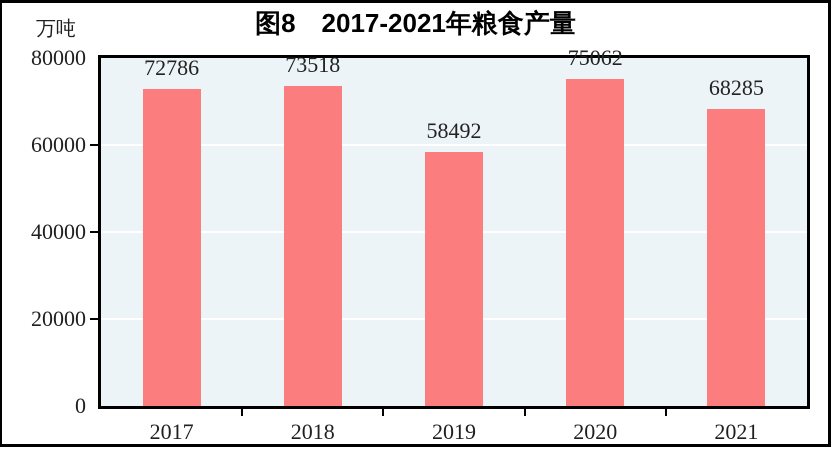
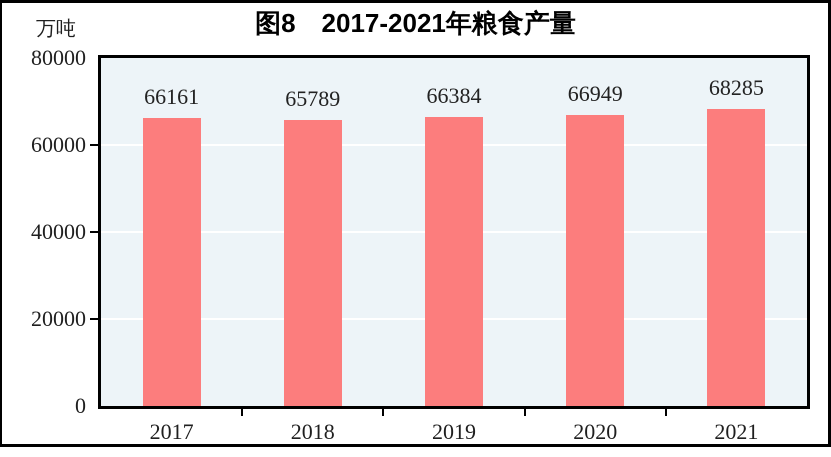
2017: 72786 -> 66161
2018: 73518 -> 65789
2019: 58492 -> 66384
2020: 75062 -> 66949
